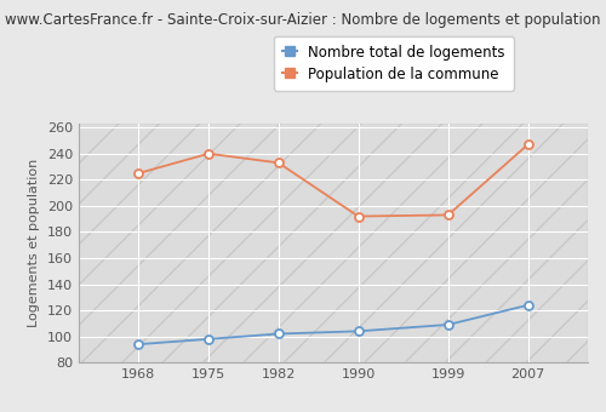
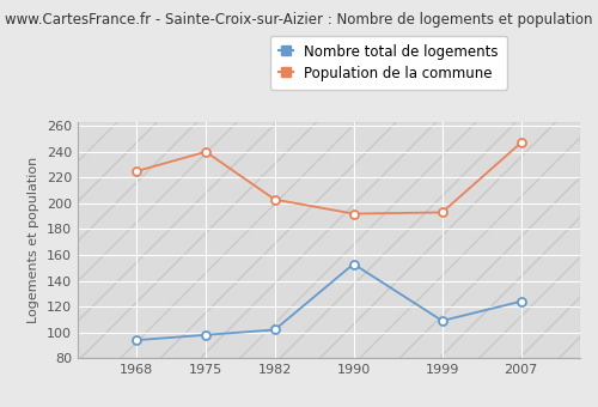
Population de la commune/1982: 233 -> 203
Nombre total de logements/1990: 104 -> 153
